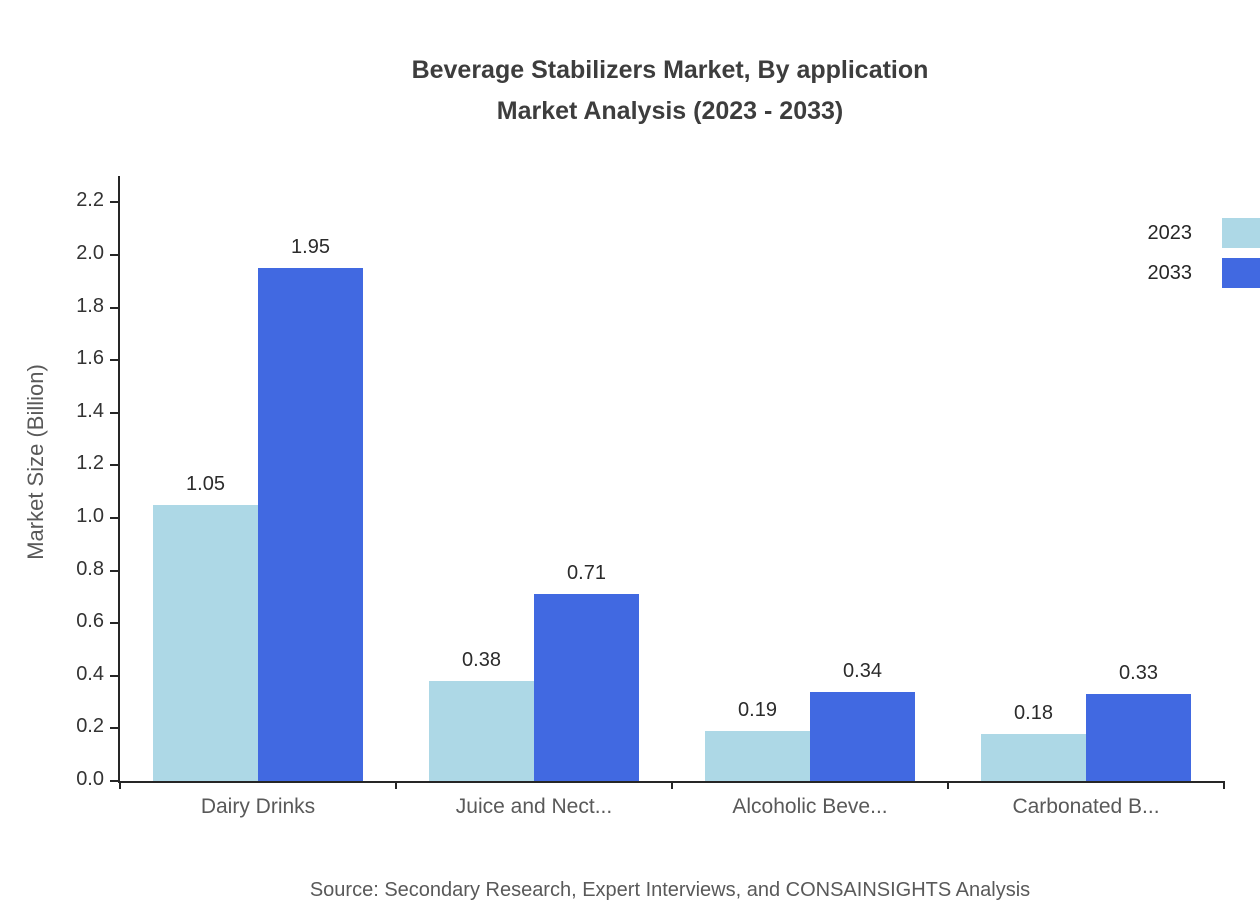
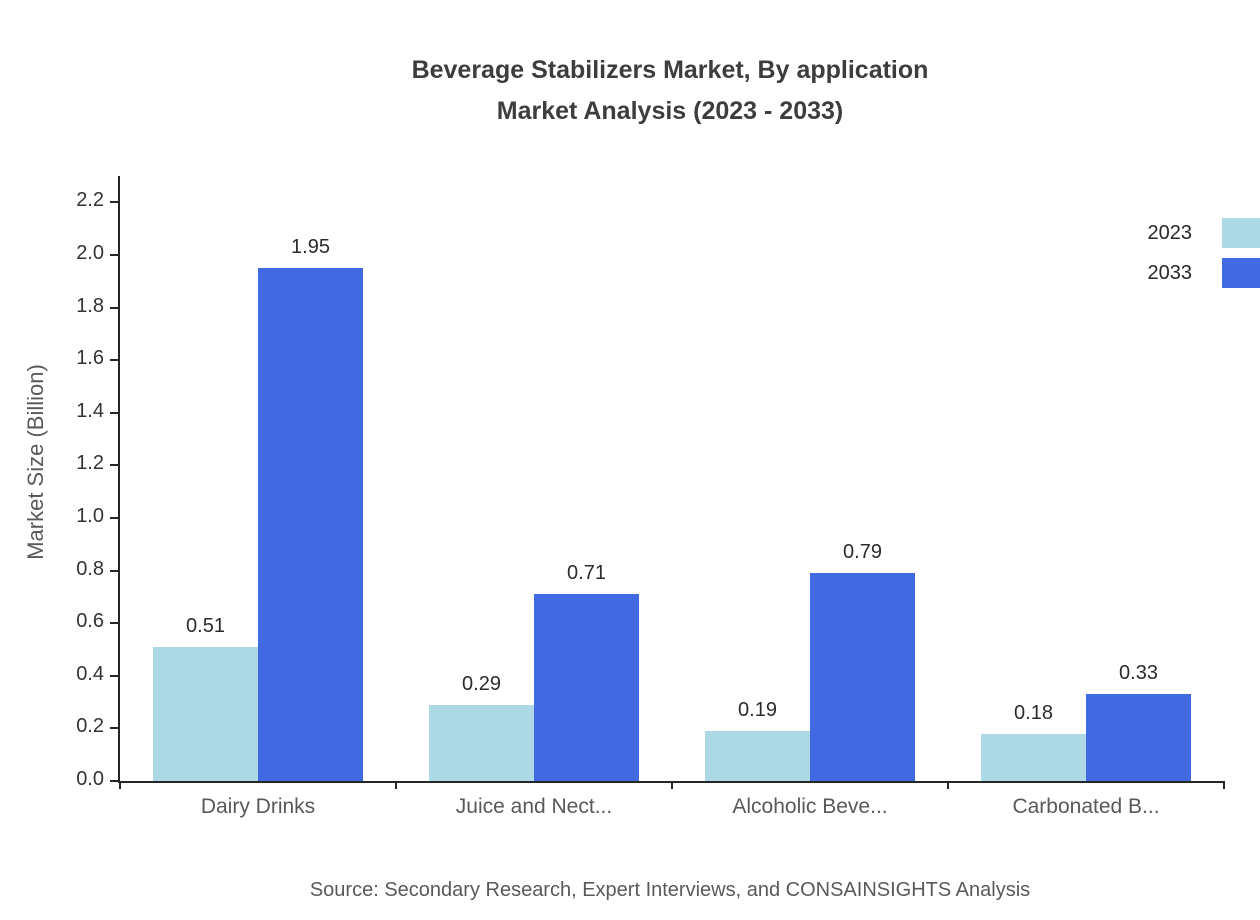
2023/Dairy Drinks: 1.05 -> 0.51
2023/Juice and Nect...: 0.38 -> 0.29
2033/Alcoholic Beve...: 0.34 -> 0.79
